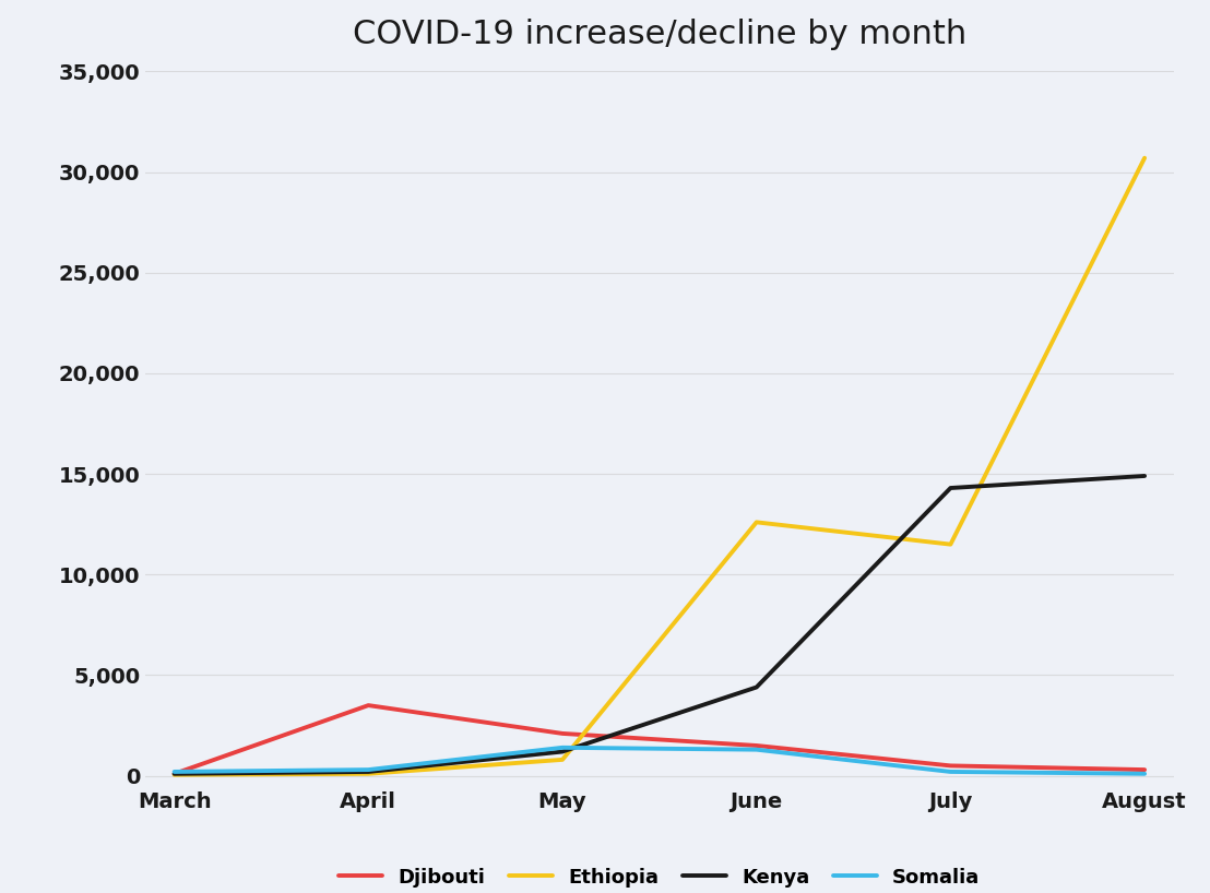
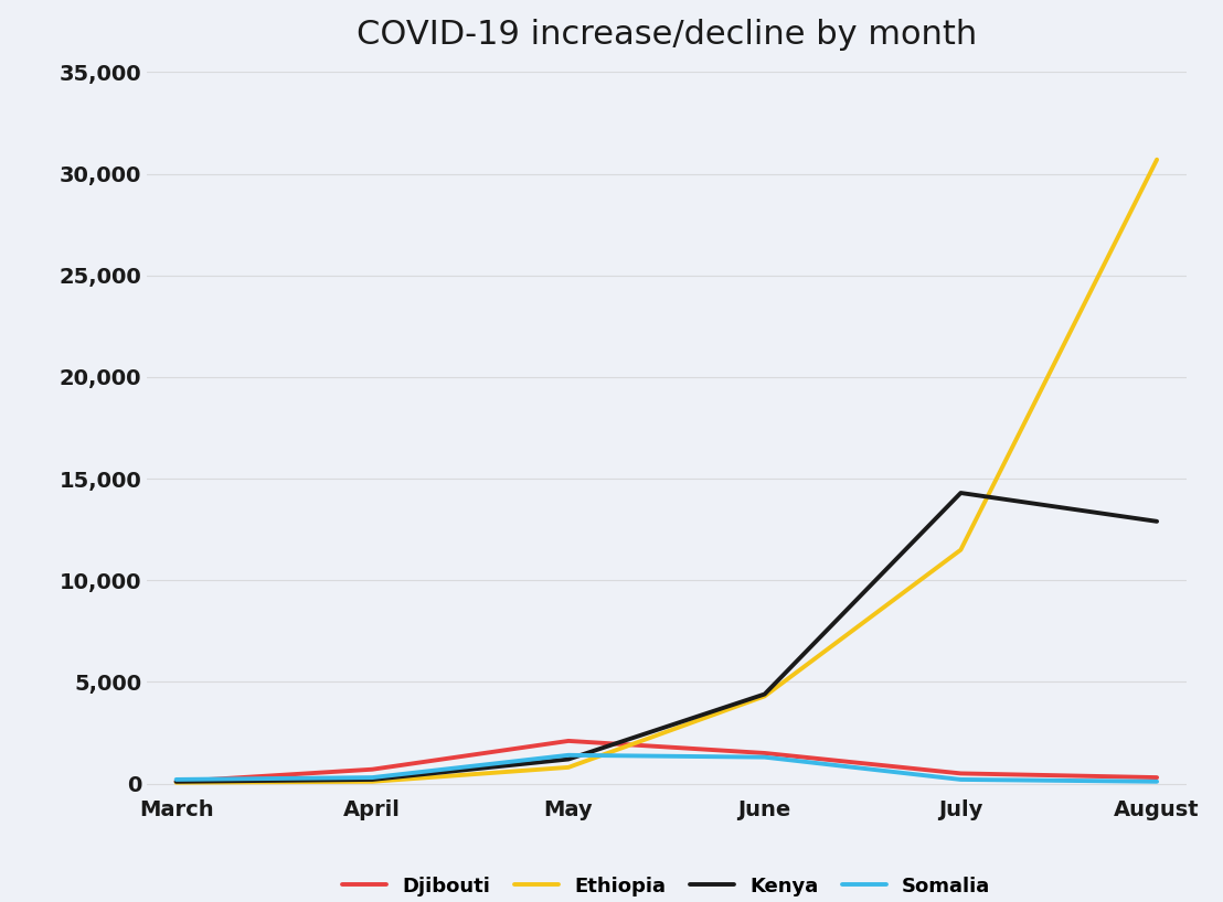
Djibouti/April: 3,500 -> 700
Ethiopia/June: 12,600 -> 4,300
Kenya/August: 14,900 -> 12,900
